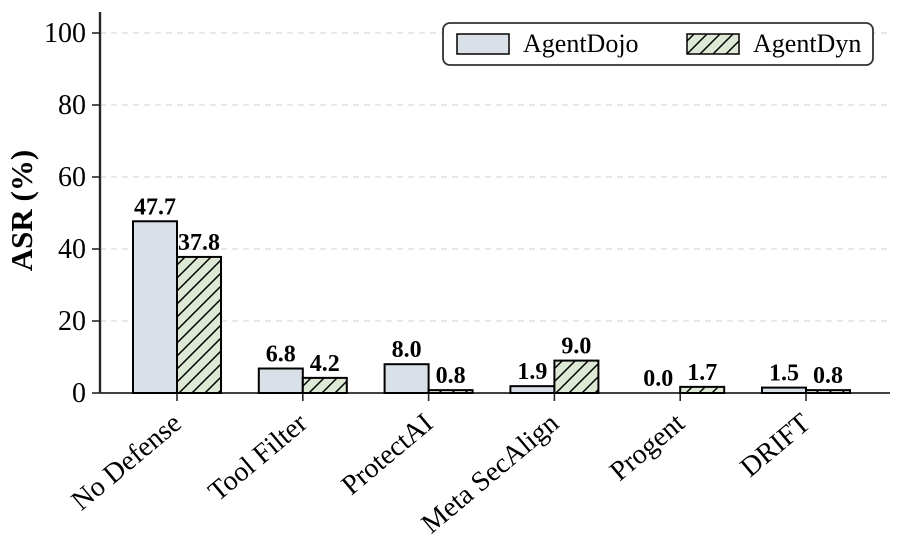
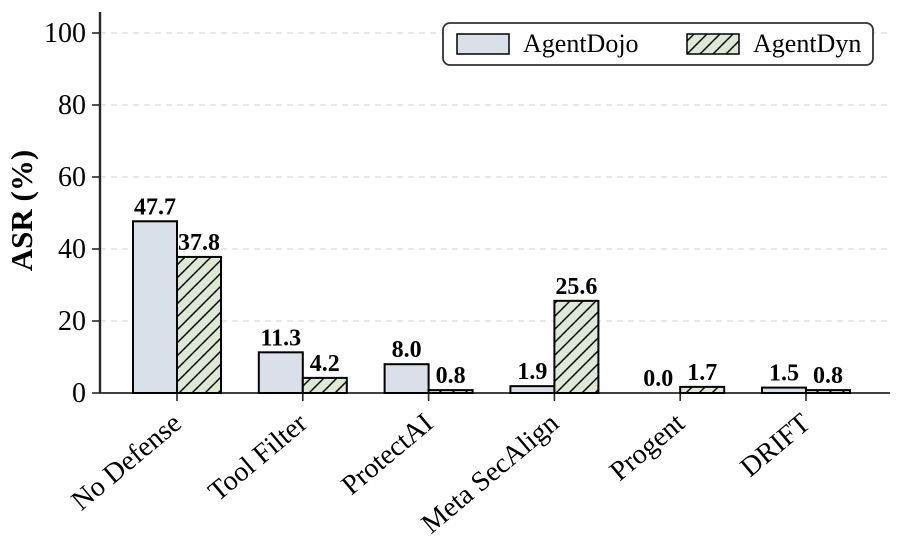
AgentDojo/Tool Filter: 6.8 -> 11.3
AgentDyn/Meta SecAlign: 9.0 -> 25.6
